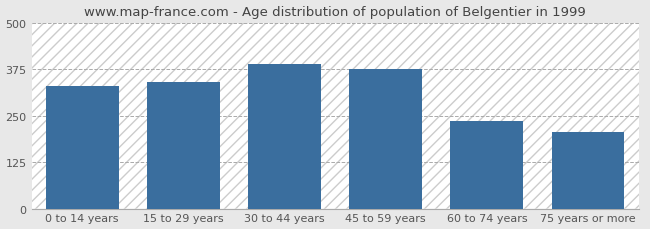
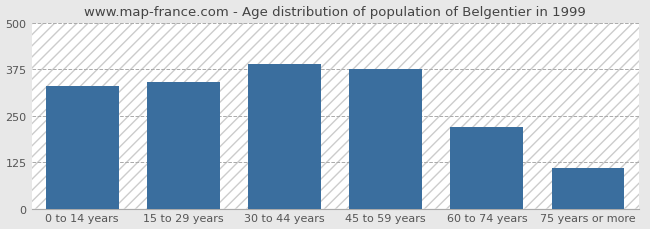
60 to 74 years: 235 -> 220
75 years or more: 205 -> 108
